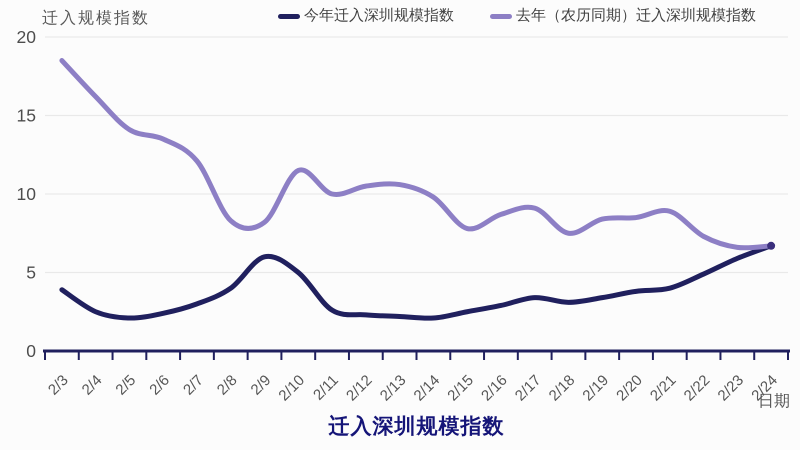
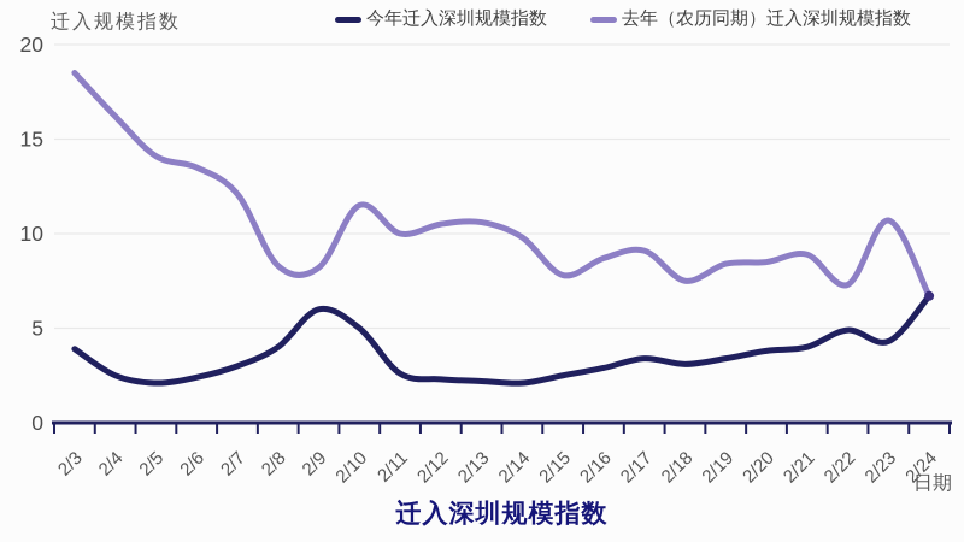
今年迁入深圳规模指数/2/23: 5.9 -> 4.3
去年（农历同期）迁入深圳规模指数/2/23: 6.6 -> 10.7
